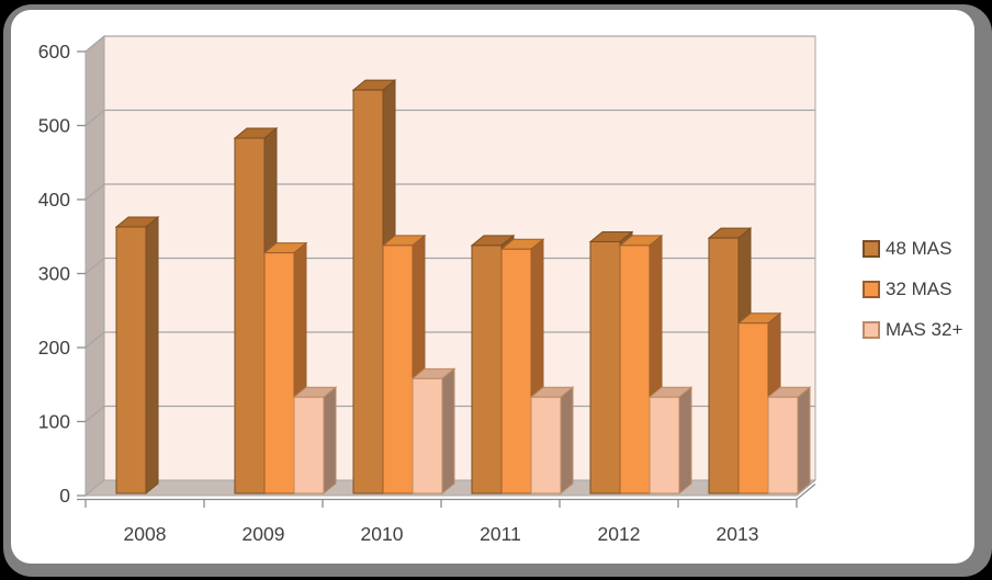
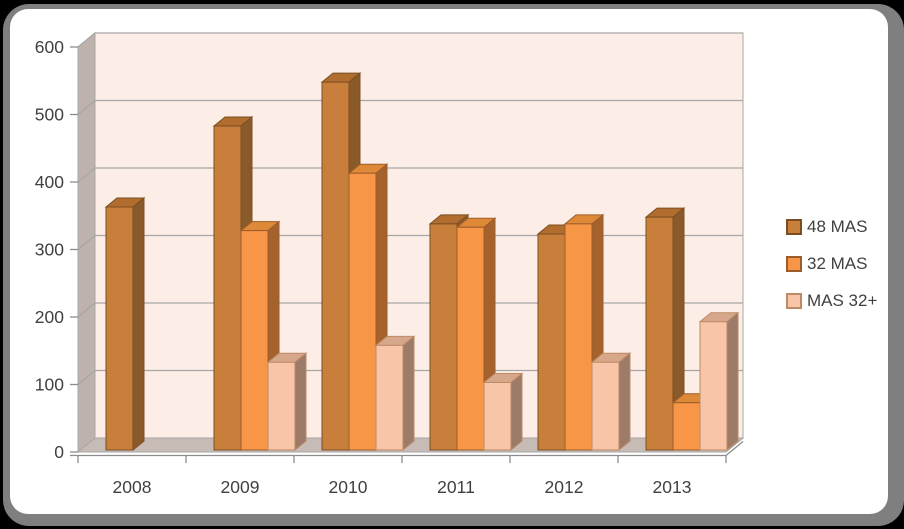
32 MAS/2010: 340 -> 410
MAS 32+/2011: 130 -> 100
48 MAS/2012: 340 -> 320
32 MAS/2013: 230 -> 70
MAS 32+/2013: 130 -> 190
